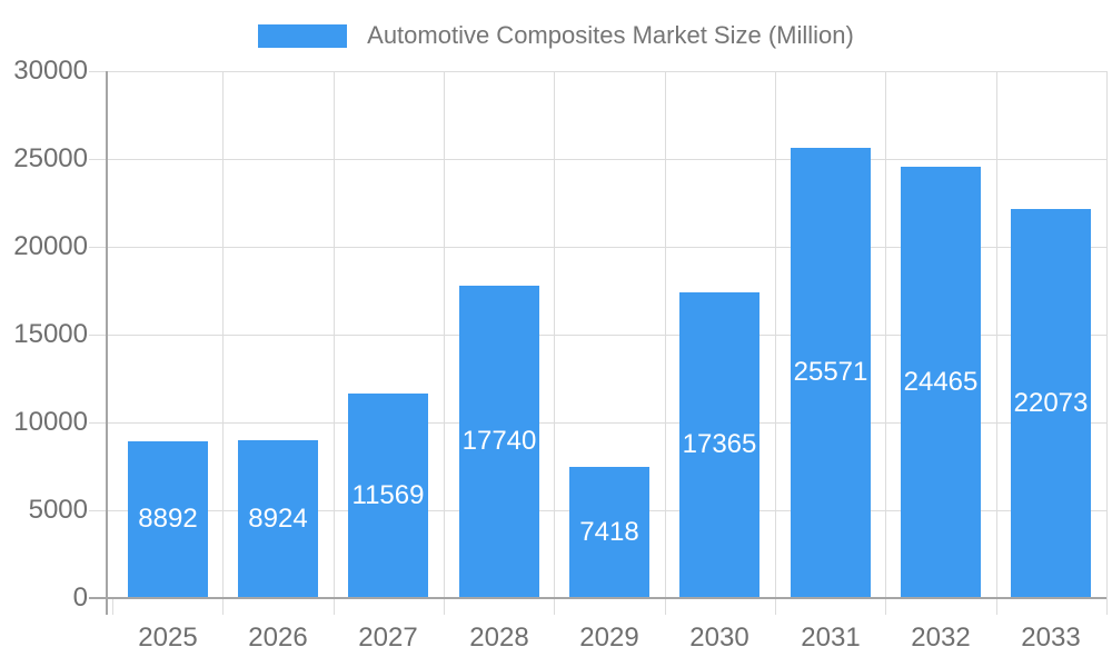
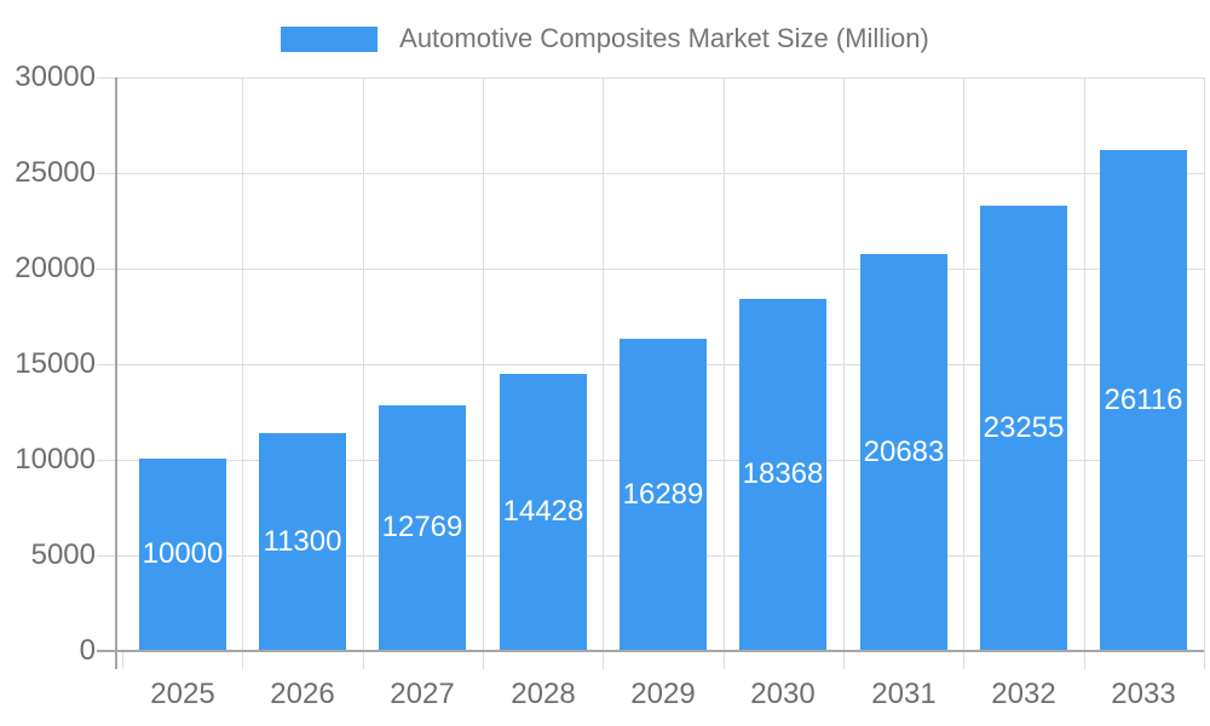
2025: 8892 -> 10000
2026: 8924 -> 11300
2027: 11569 -> 12769
2028: 17740 -> 14428
2029: 7418 -> 16289
2030: 17365 -> 18368
2031: 25571 -> 20683
2032: 24465 -> 23255
2033: 22073 -> 26116
